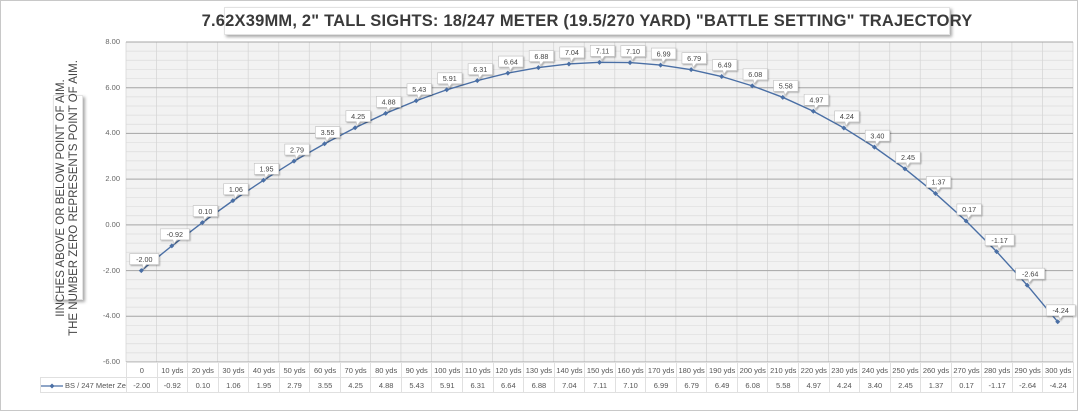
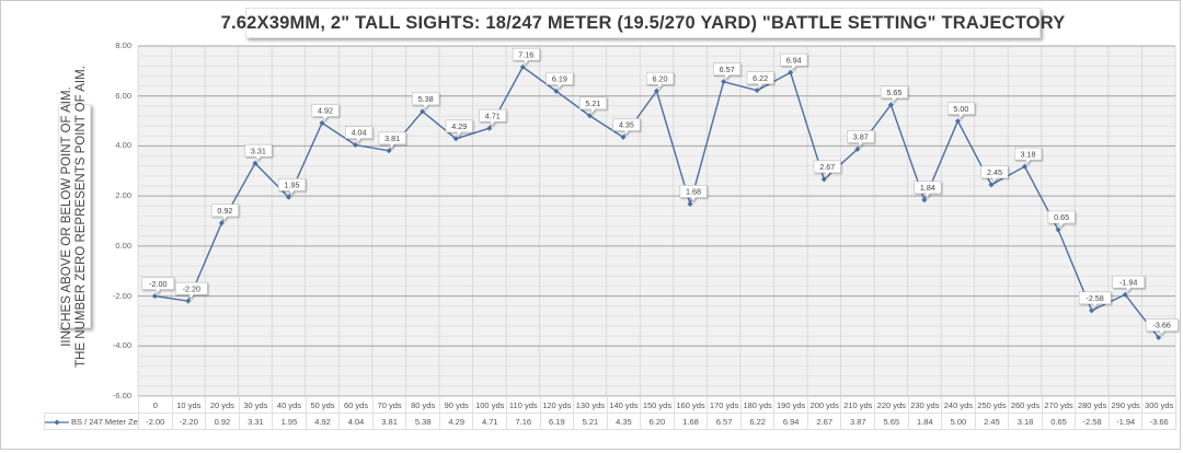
10 yds: -0.92 -> -2.20
20 yds: 0.10 -> 0.92
30 yds: 1.06 -> 3.31
50 yds: 2.79 -> 4.92
60 yds: 3.55 -> 4.04
70 yds: 4.25 -> 3.81
80 yds: 4.88 -> 5.38
90 yds: 5.43 -> 4.29
100 yds: 5.91 -> 4.71
110 yds: 6.31 -> 7.16
120 yds: 6.64 -> 6.19
130 yds: 6.88 -> 5.21
140 yds: 7.04 -> 4.35
150 yds: 7.11 -> 6.20
160 yds: 7.10 -> 1.68
170 yds: 6.99 -> 6.57
180 yds: 6.79 -> 6.22
190 yds: 6.49 -> 6.94
200 yds: 6.08 -> 2.67
210 yds: 5.58 -> 3.87
220 yds: 4.97 -> 5.65
230 yds: 4.24 -> 1.84
240 yds: 3.40 -> 5.00
260 yds: 1.37 -> 3.18
270 yds: 0.17 -> 0.65
280 yds: -1.17 -> -2.58
290 yds: -2.64 -> -1.94
300 yds: -4.24 -> -3.66
